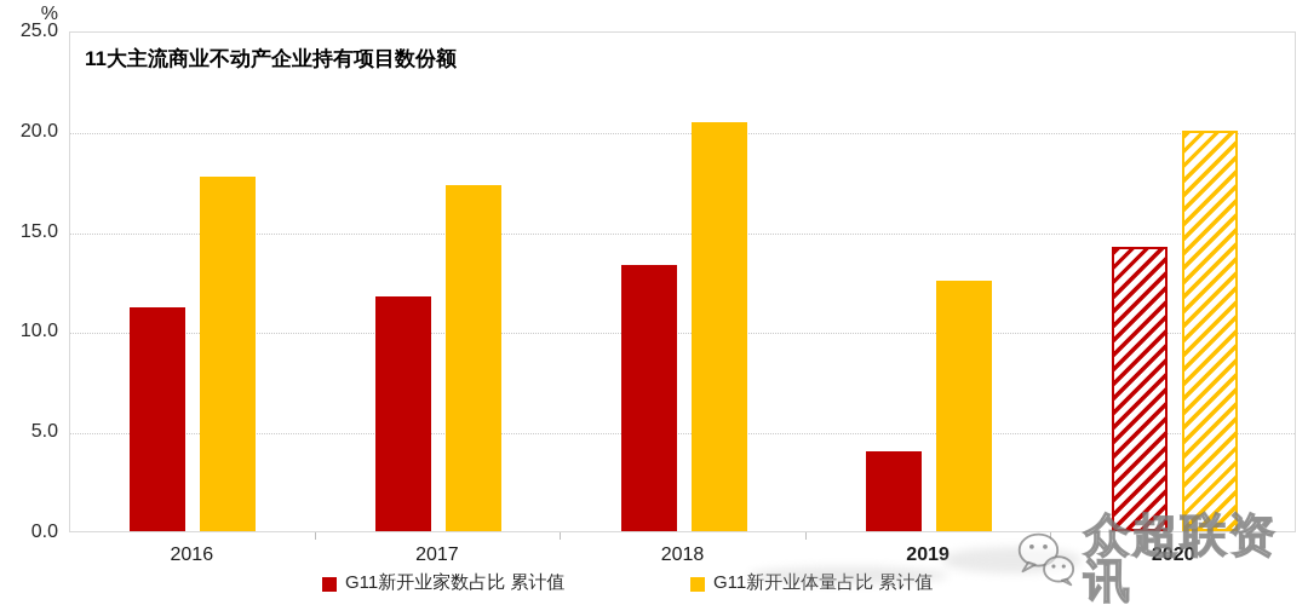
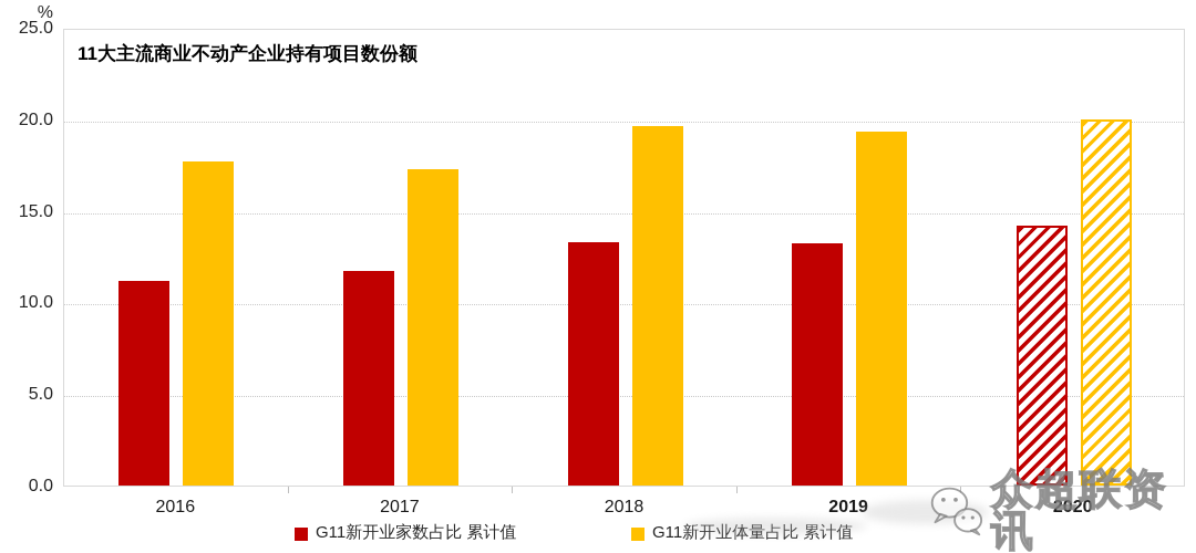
G11新开业体量占比 累计值/2018: 20.4 -> 19.6
G11新开业家数占比 累计值/2019: 4.0 -> 13.2
G11新开业体量占比 累计值/2019: 12.5 -> 19.3
